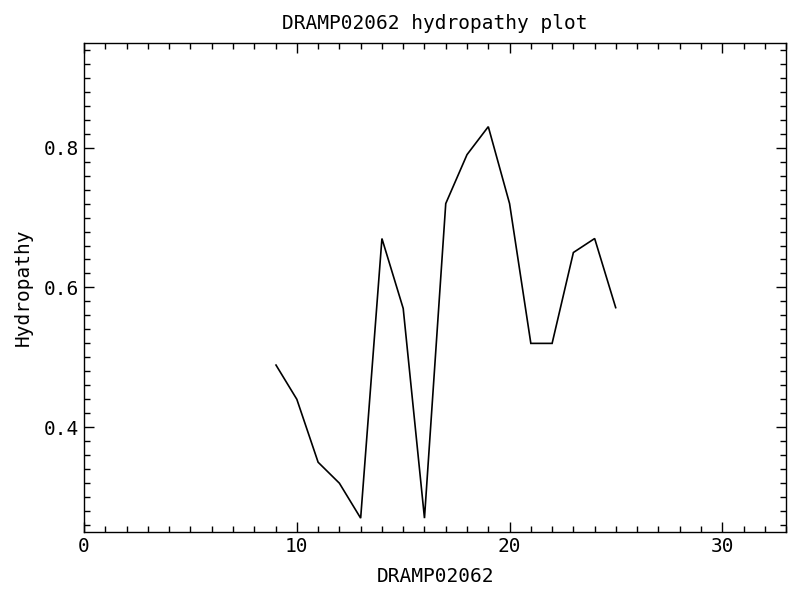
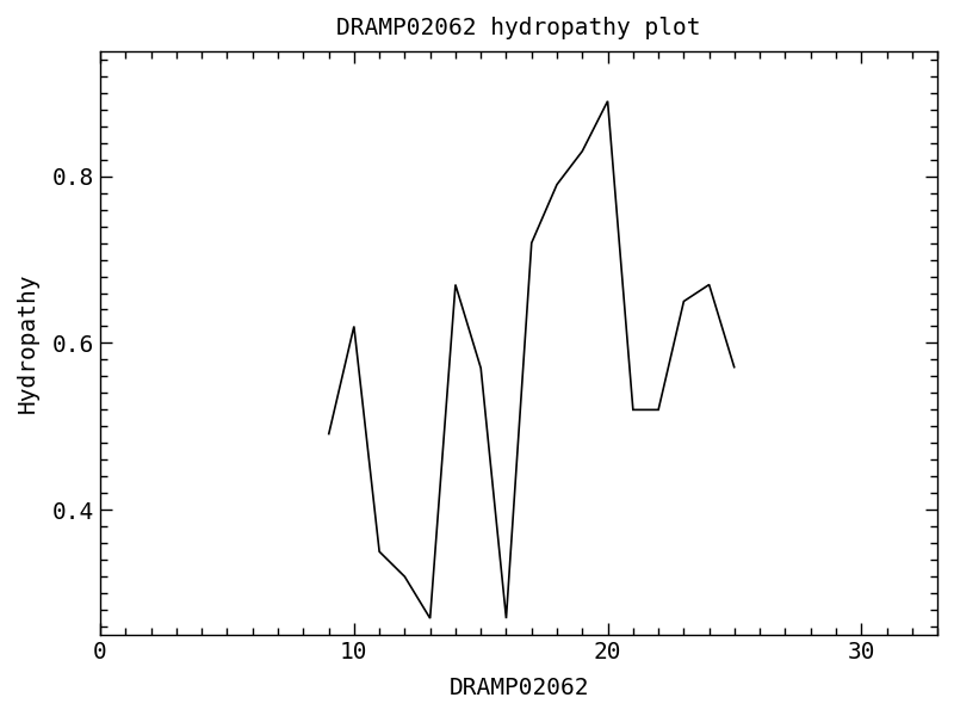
10: 0.44 -> 0.62
20: 0.72 -> 0.89
